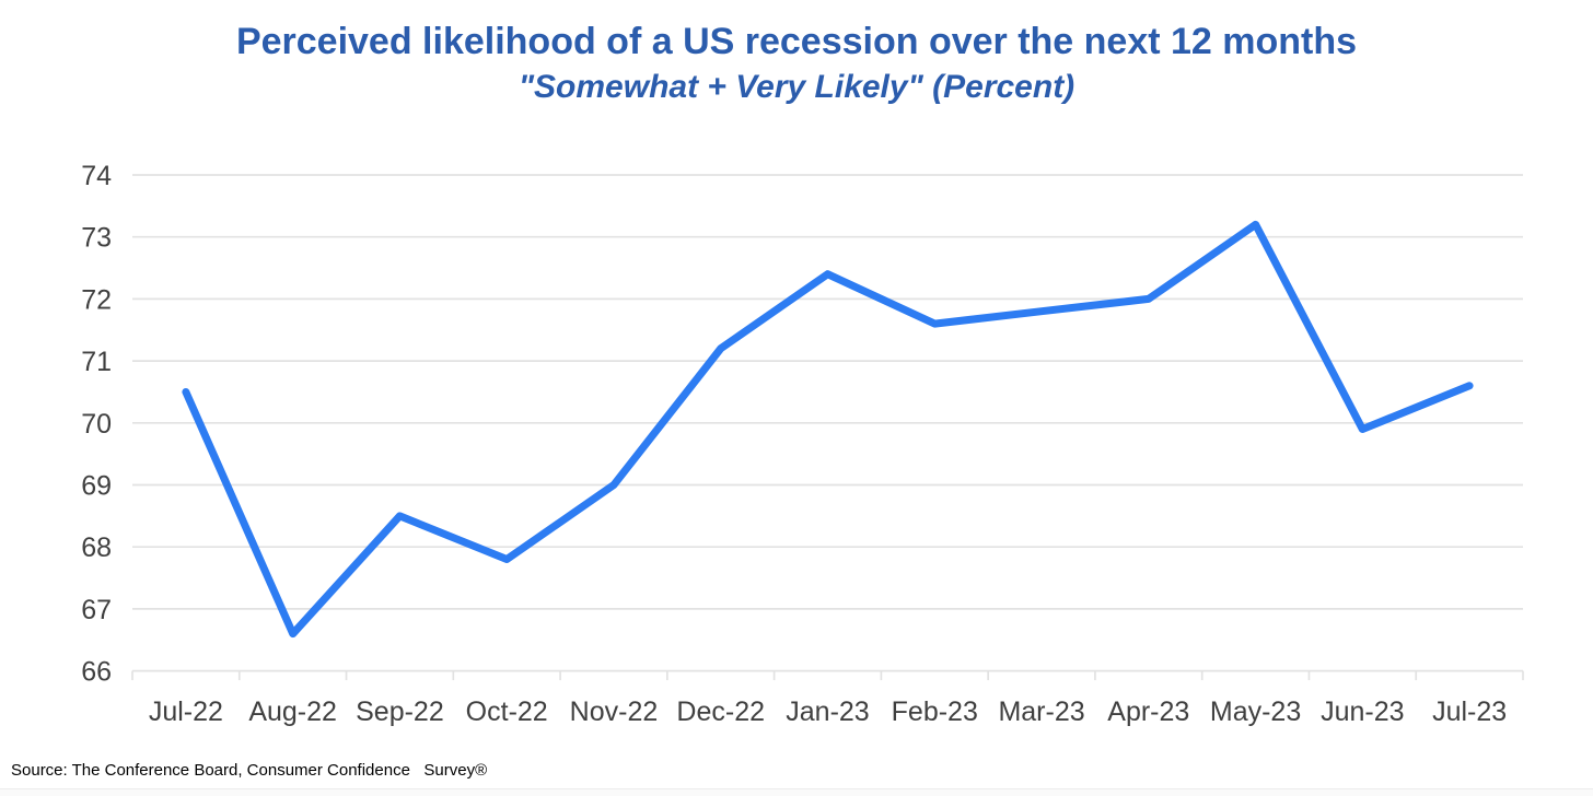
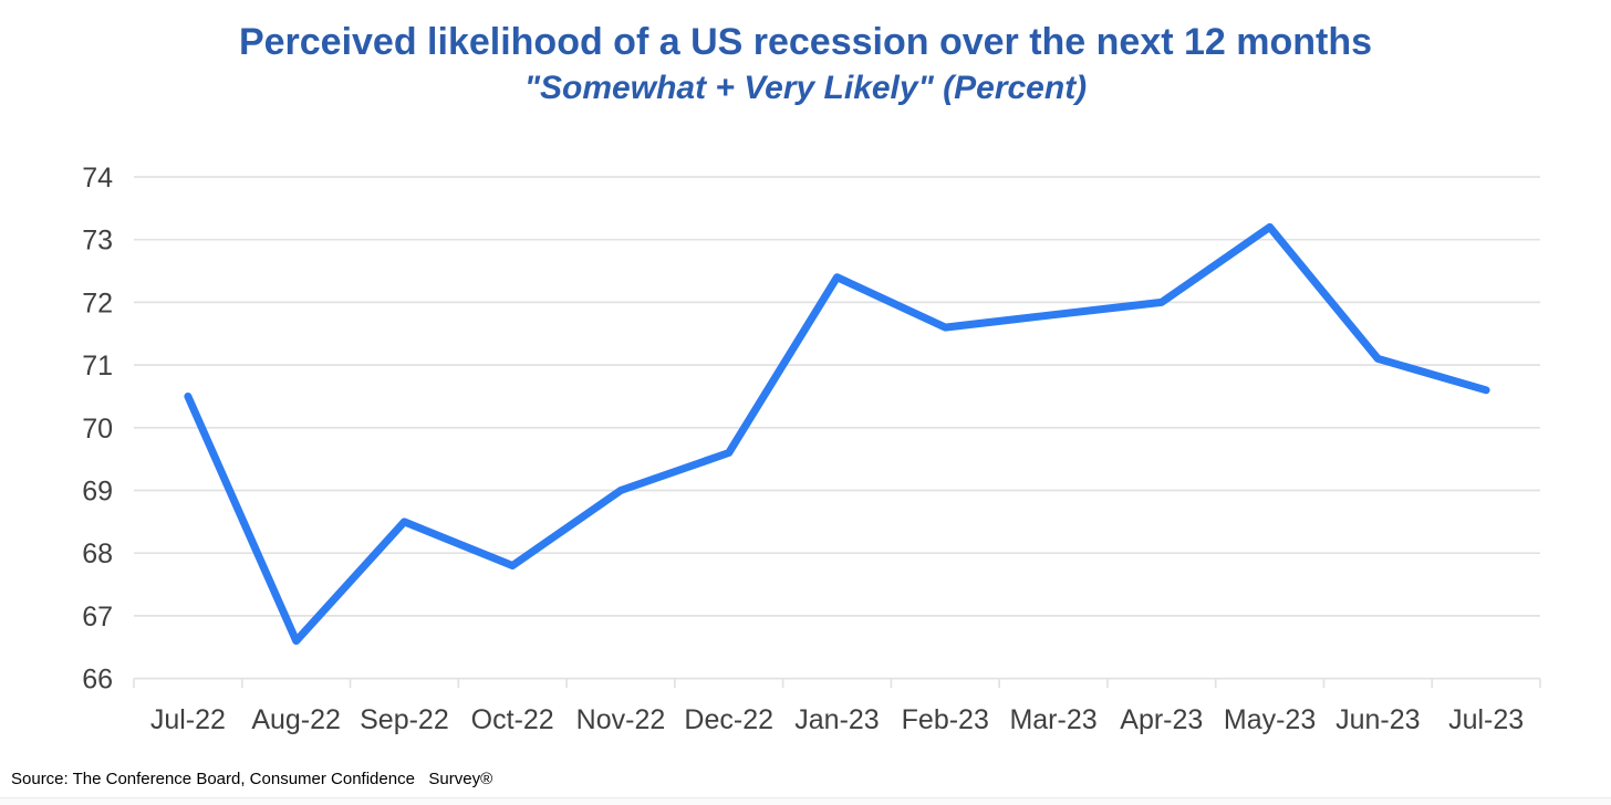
Dec-22: 71.2 -> 69.6
Jun-23: 69.9 -> 71.1
